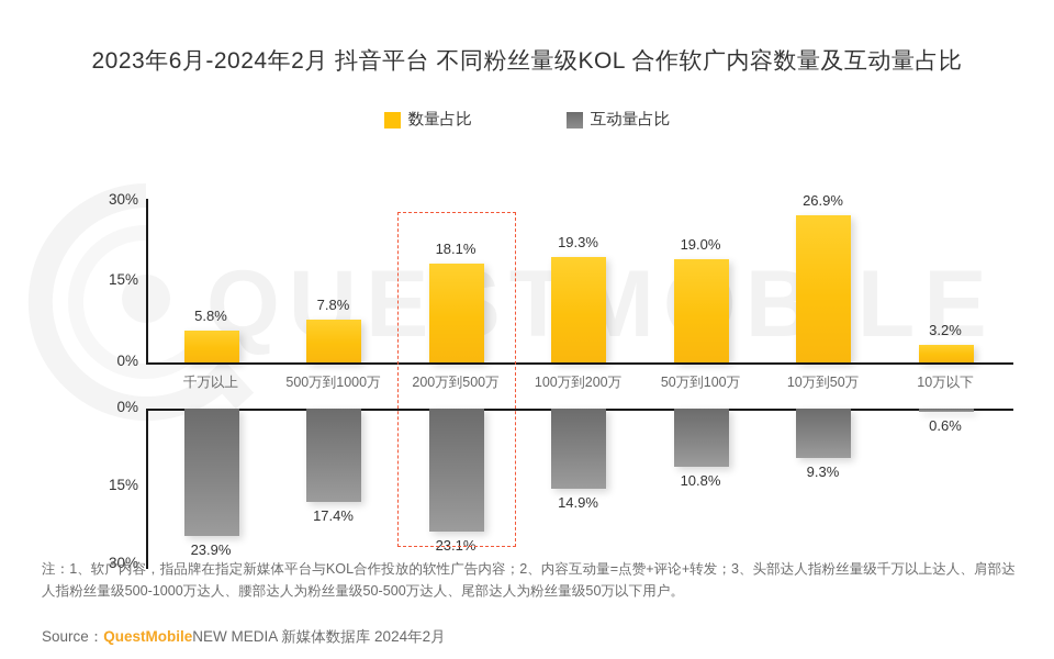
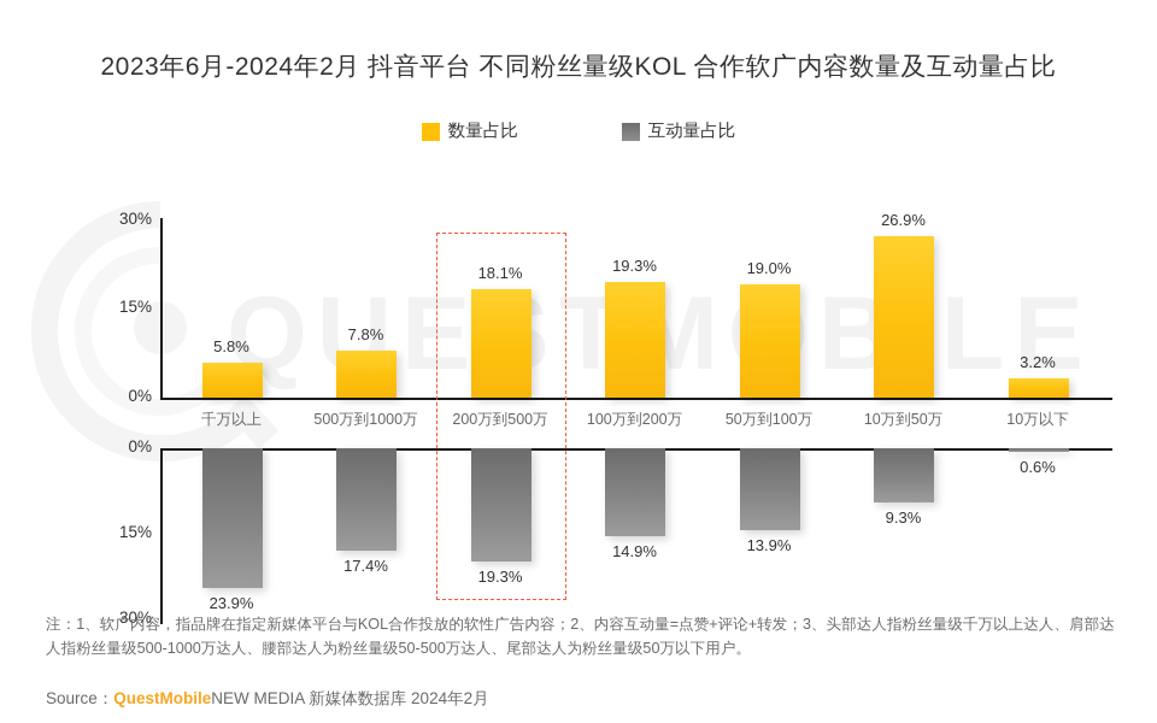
互动量占比/200万到500万: 23.1% -> 19.3%
互动量占比/50万到100万: 10.8% -> 13.9%
